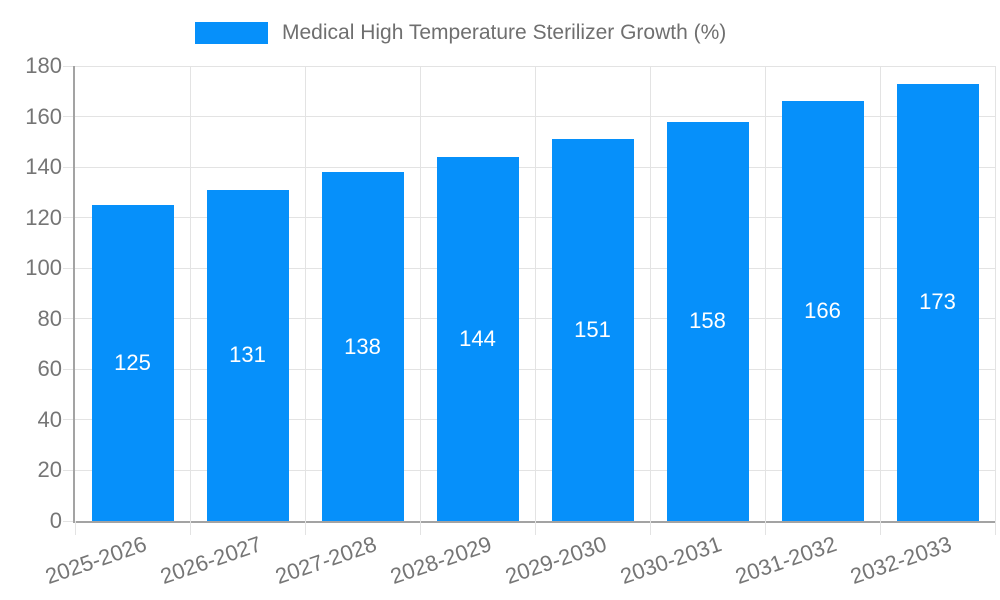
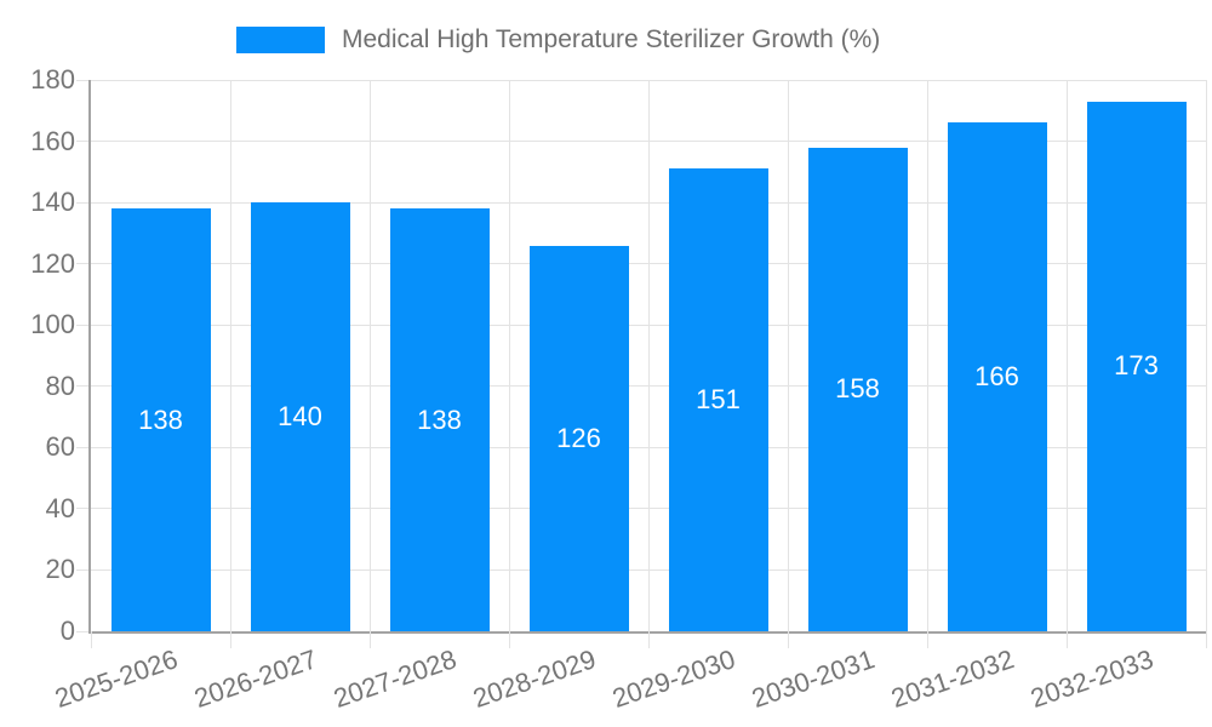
2025-2026: 125 -> 138
2026-2027: 131 -> 140
2028-2029: 144 -> 126
